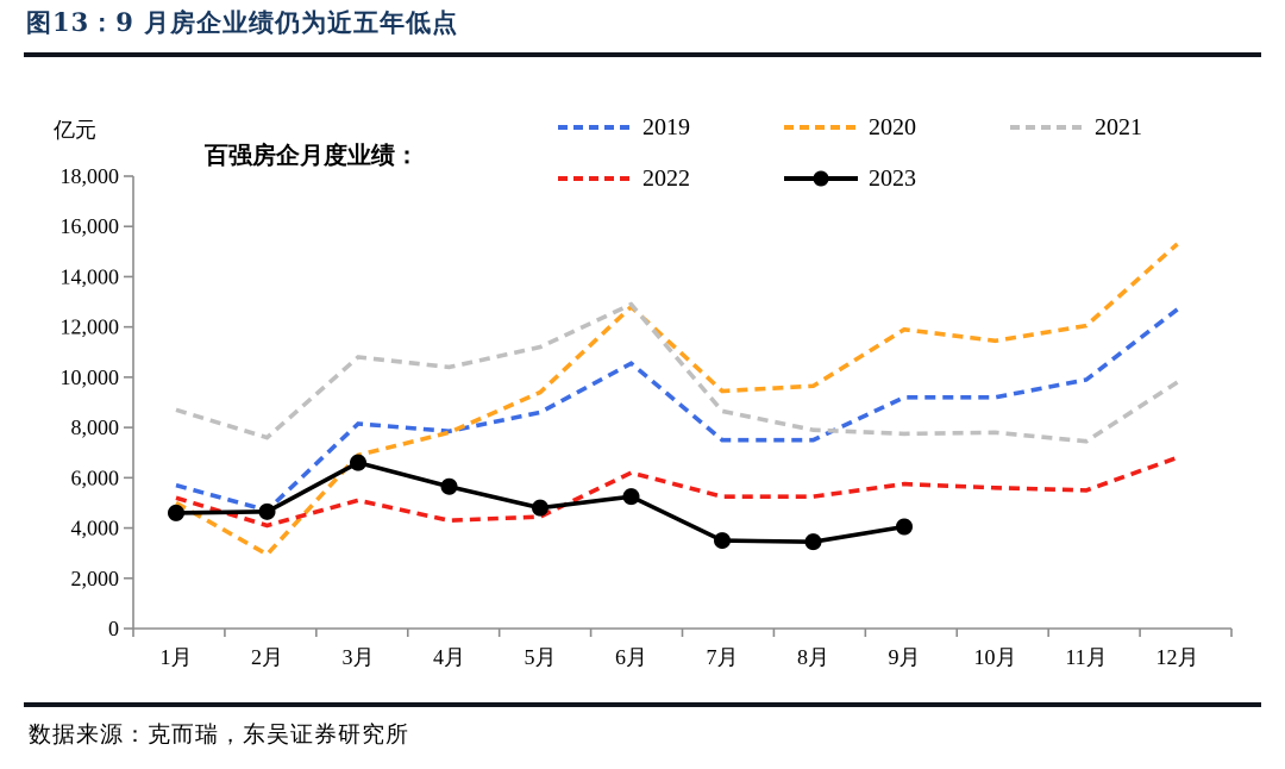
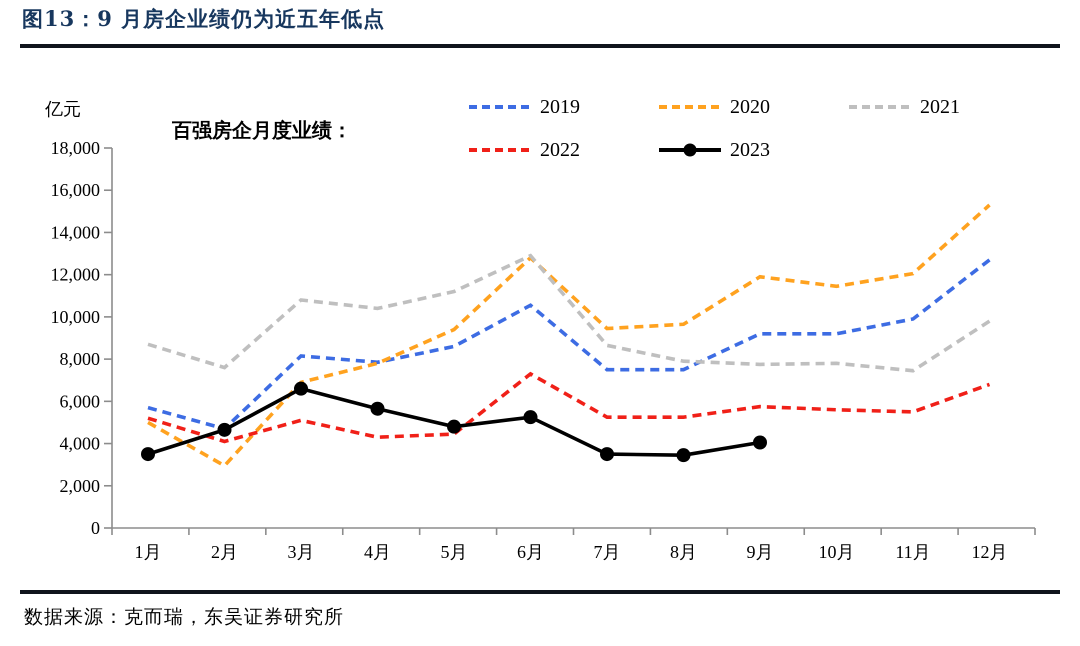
2023/1月: 4600 -> 3500
2022/6月: 6200 -> 7300
